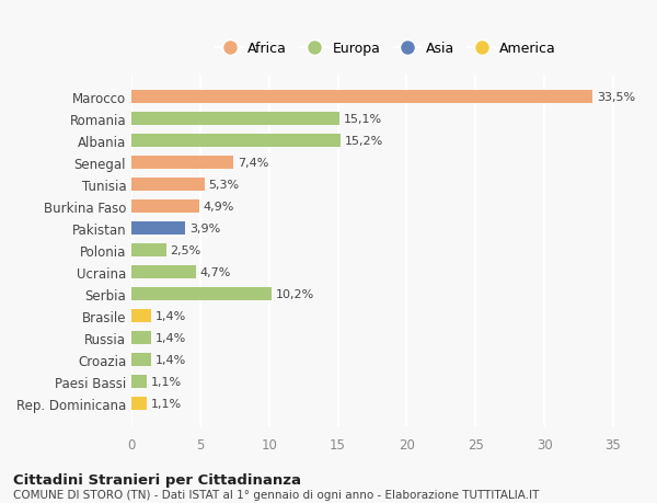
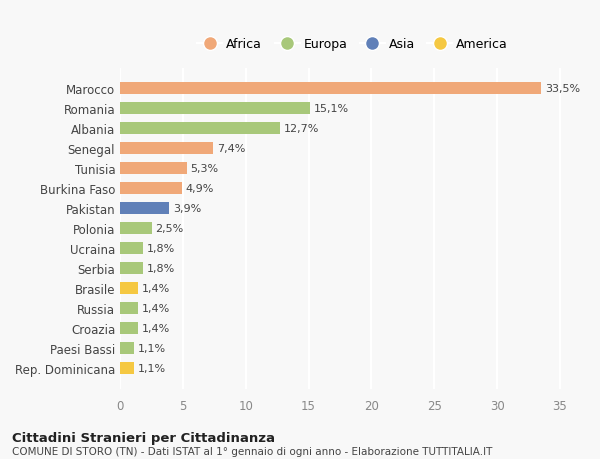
Albania: 15,2% -> 12,7%
Ucraina: 4,7% -> 1,8%
Serbia: 10,2% -> 1,8%
